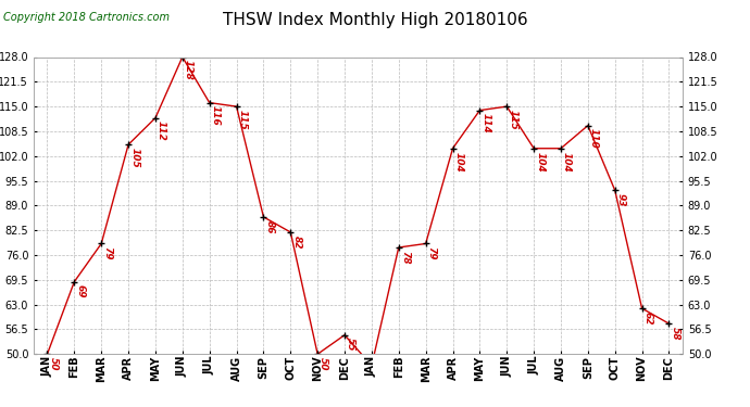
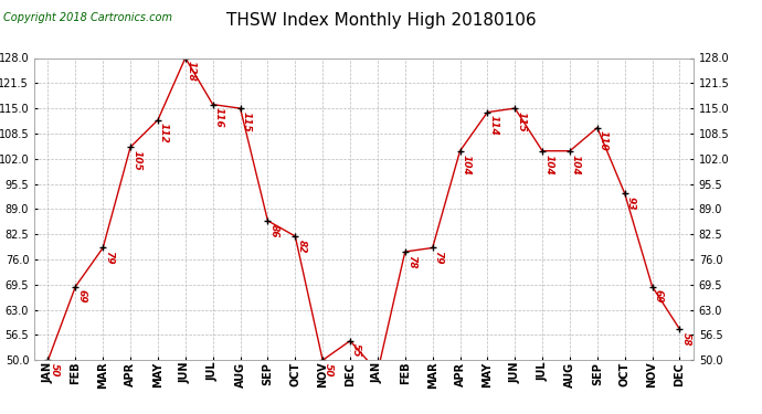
NOV: 62 -> 69
